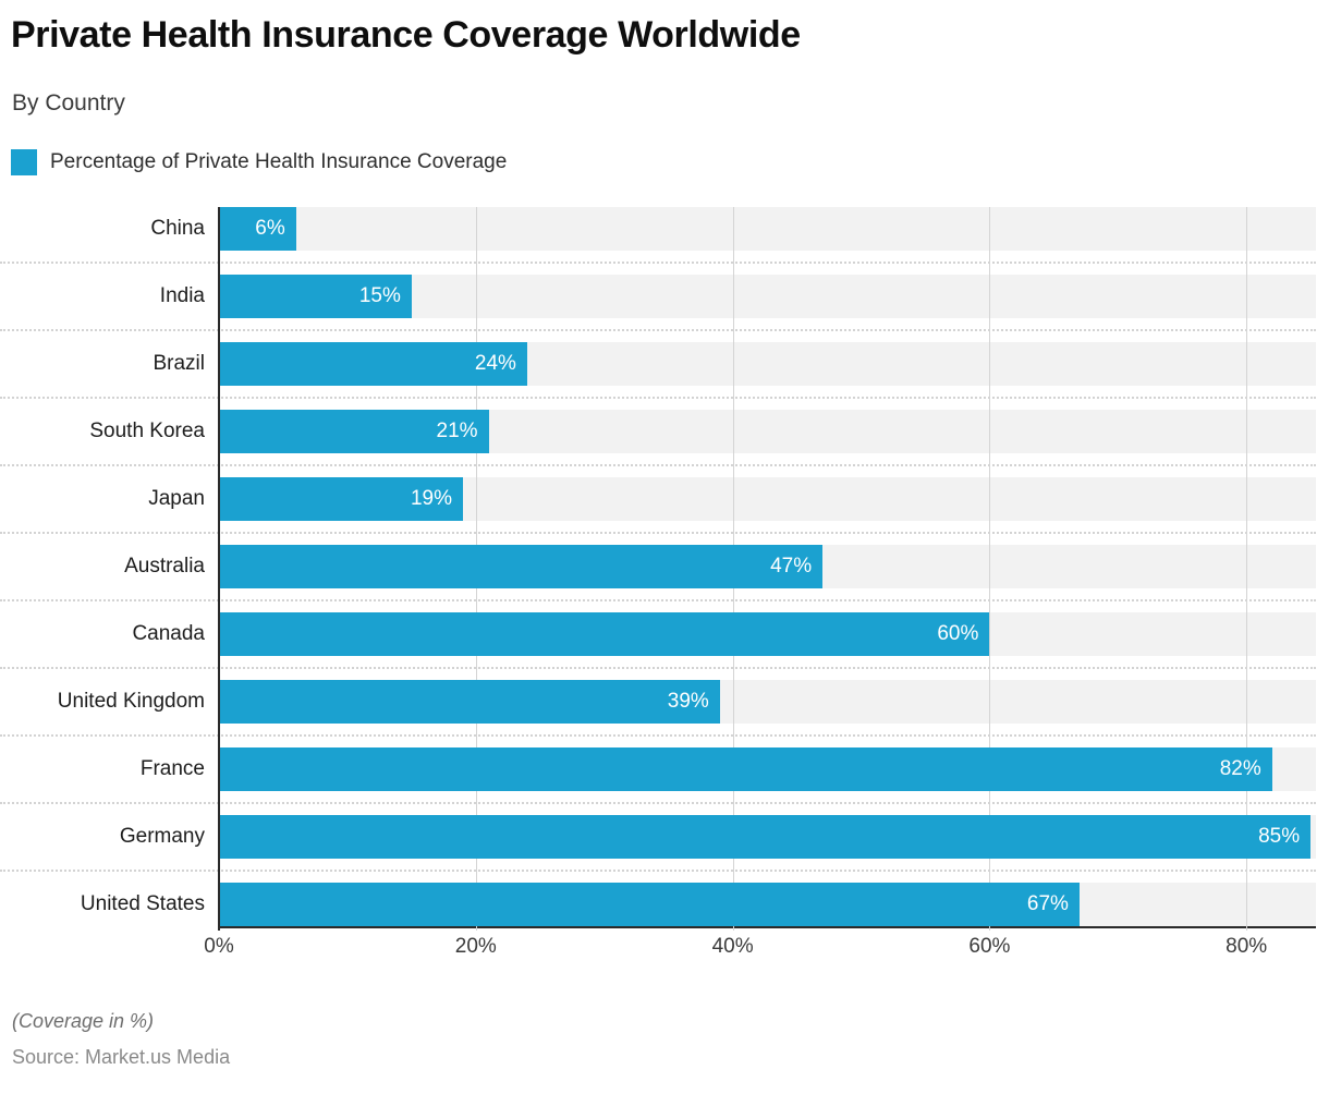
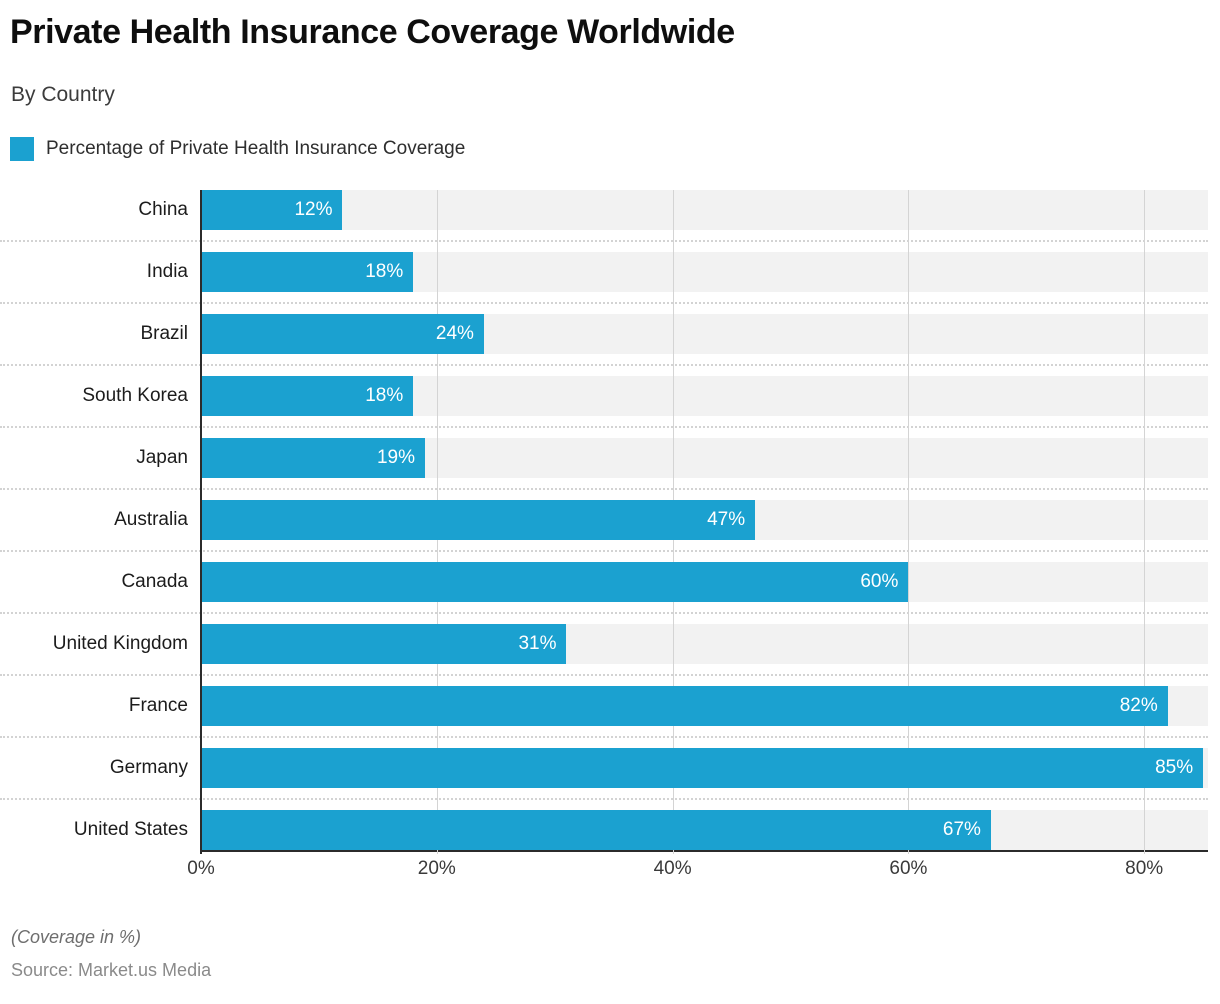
China: 6% -> 12%
India: 15% -> 18%
South Korea: 21% -> 18%
United Kingdom: 39% -> 31%
